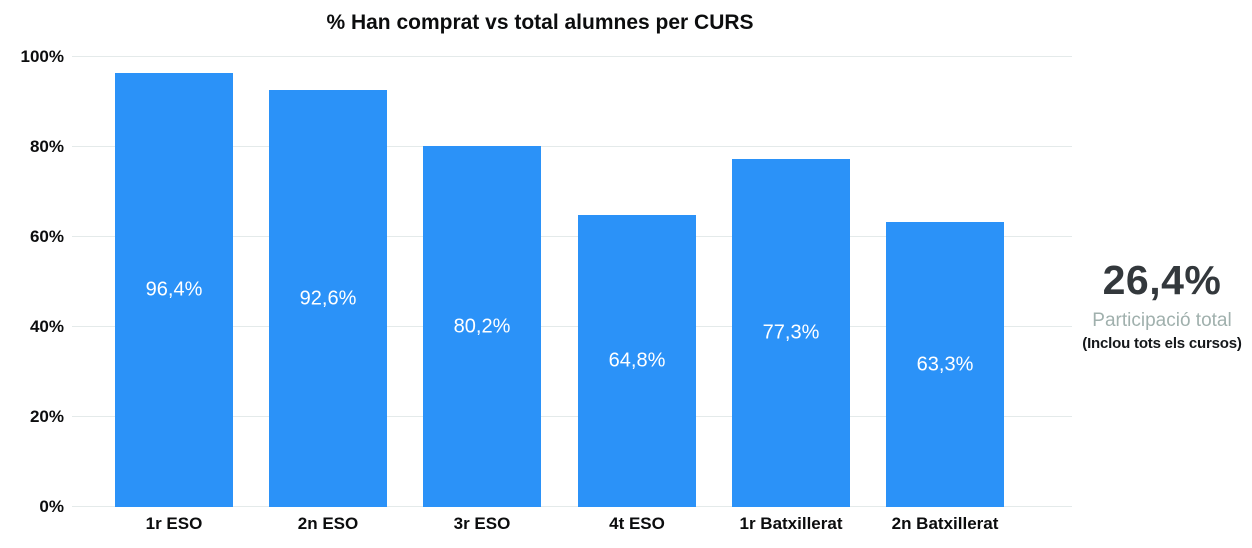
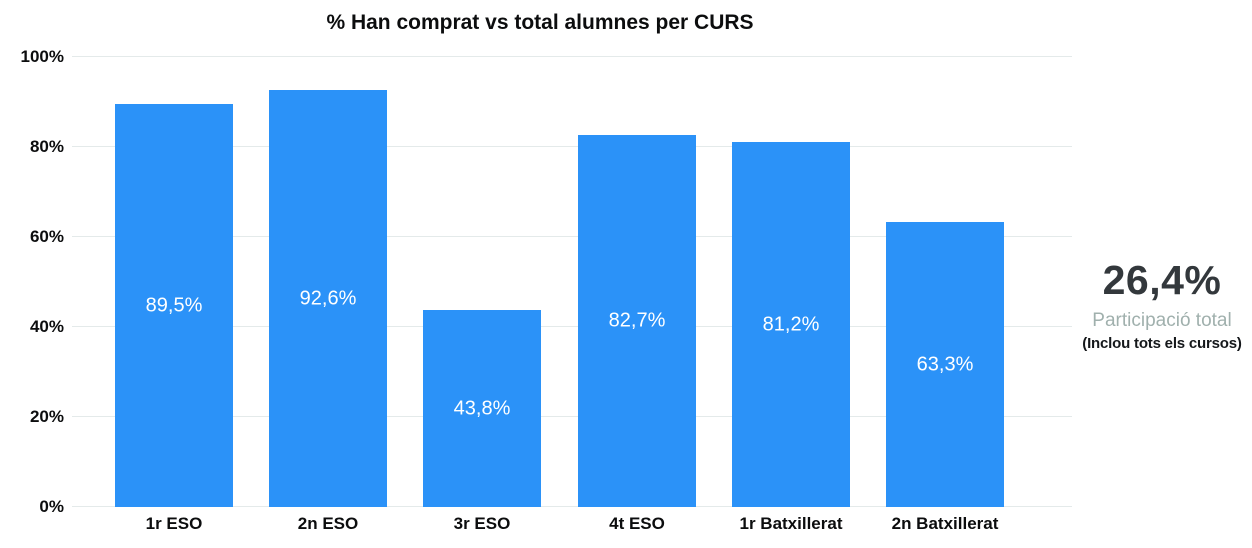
1r ESO: 96,4% -> 89,5%
3r ESO: 80,2% -> 43,8%
4t ESO: 64,8% -> 82,7%
1r Batxillerat: 77,3% -> 81,2%
